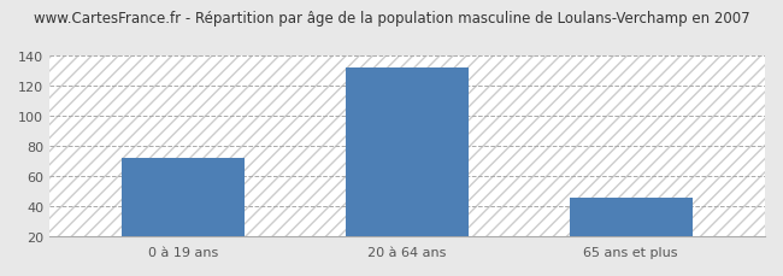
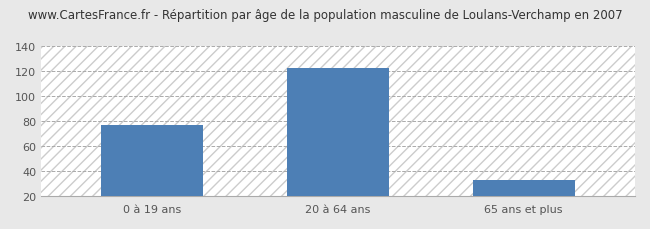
0 à 19 ans: 72 -> 77
20 à 64 ans: 132 -> 122
65 ans et plus: 46 -> 33
